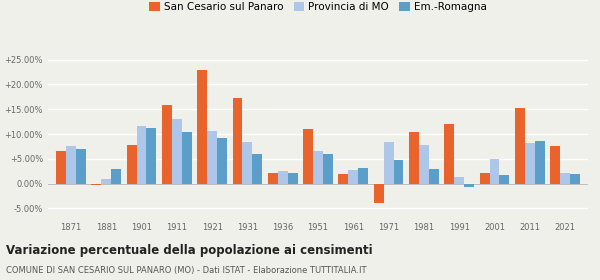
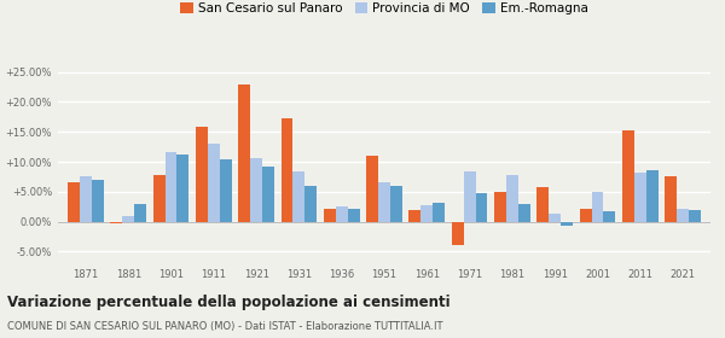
San Cesario sul Panaro/1981: 10.5% -> 5.0%
San Cesario sul Panaro/1991: 12.0% -> 5.8%
